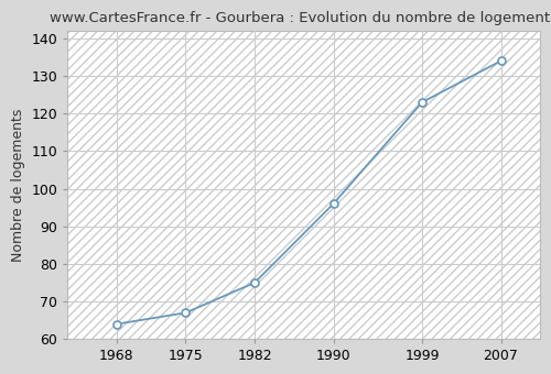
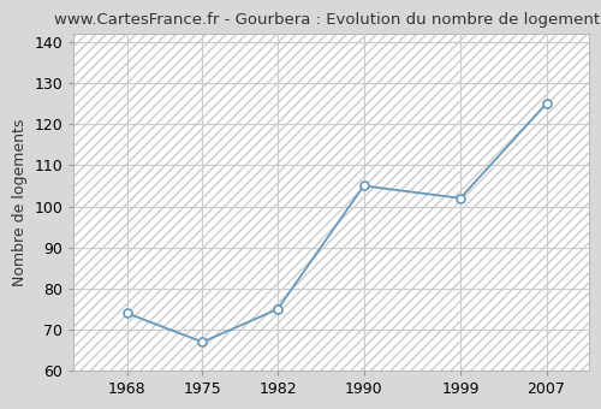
1968: 64 -> 74
1990: 96 -> 105
1999: 123 -> 102
2007: 134 -> 125
